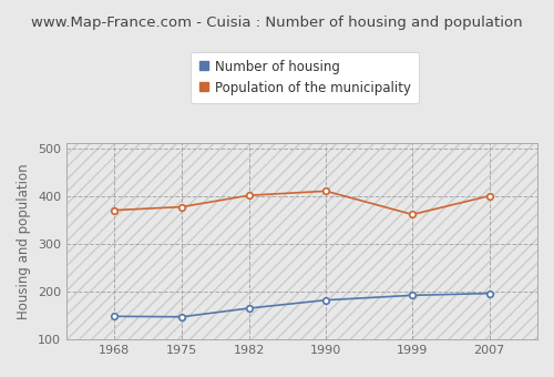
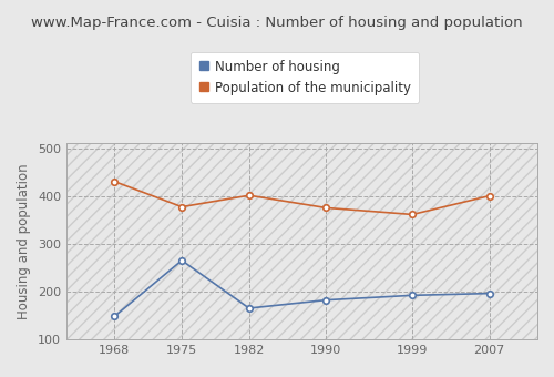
Population of the municipality/1968: 370 -> 430
Number of housing/1975: 147 -> 265
Population of the municipality/1990: 410 -> 375
